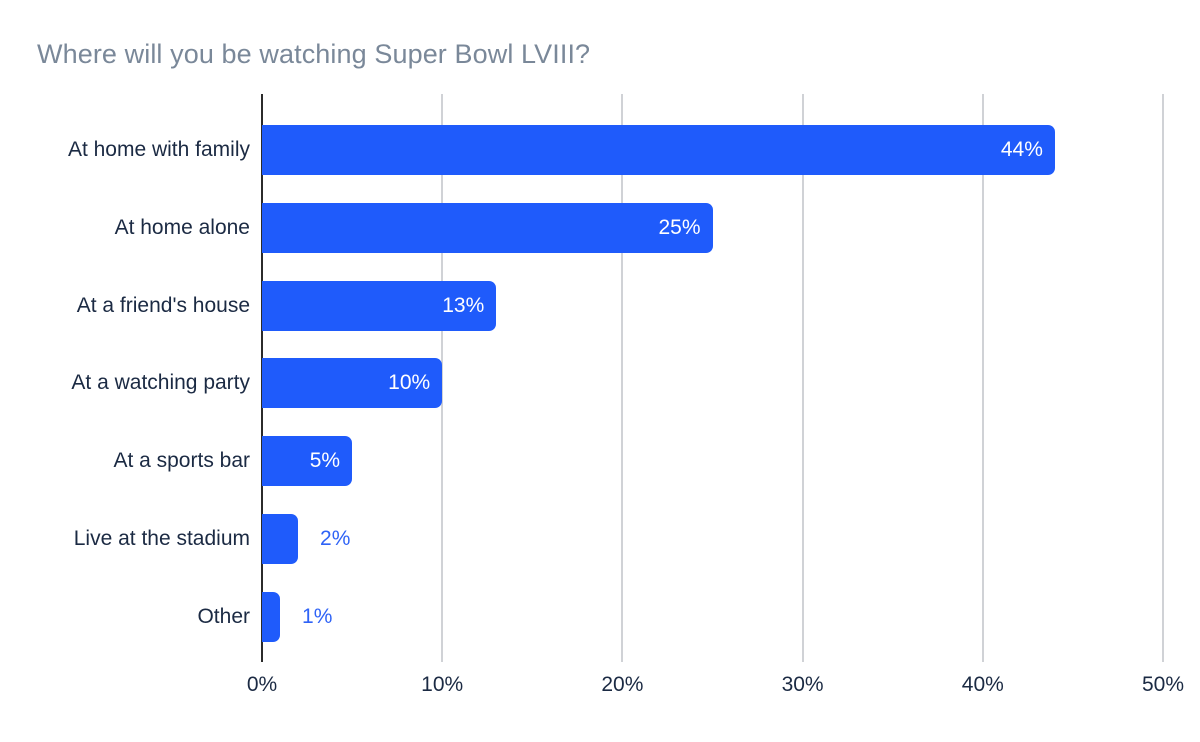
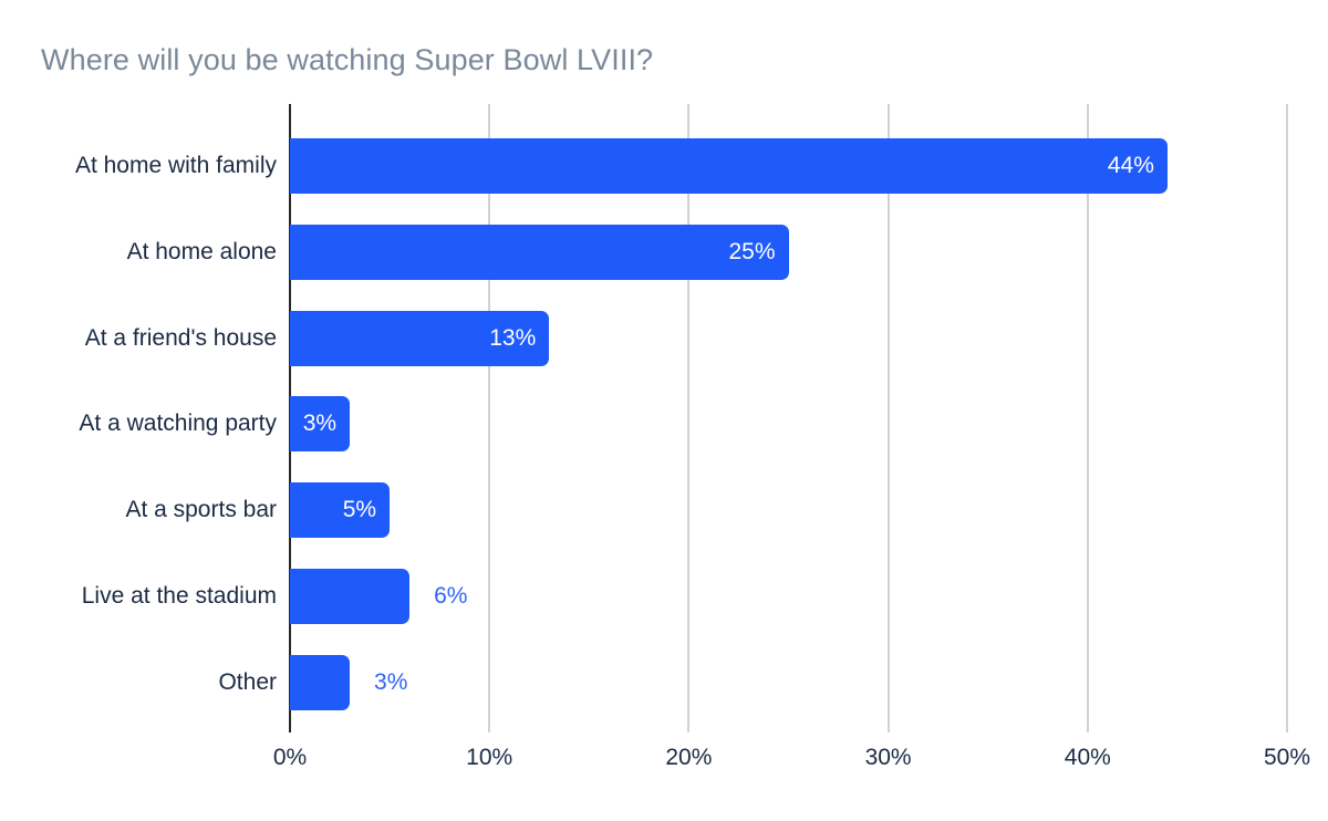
At a watching party: 10% -> 3%
Live at the stadium: 2% -> 6%
Other: 1% -> 3%
